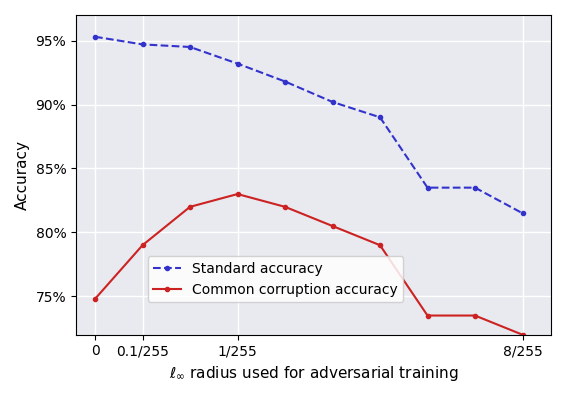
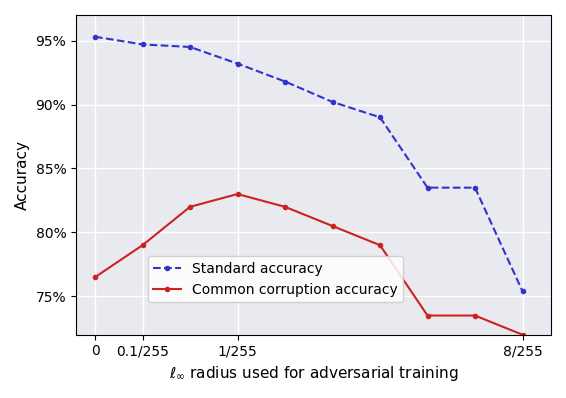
Common corruption accuracy/0: 74.8% -> 76.5%
Standard accuracy/8/255: 81.5% -> 75.4%
